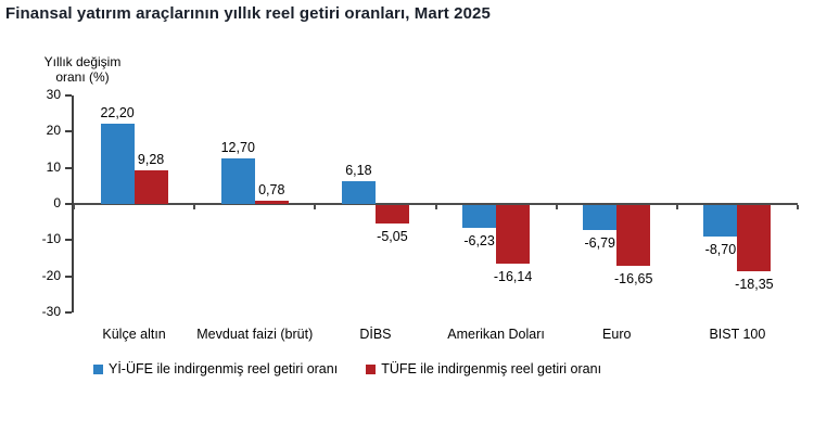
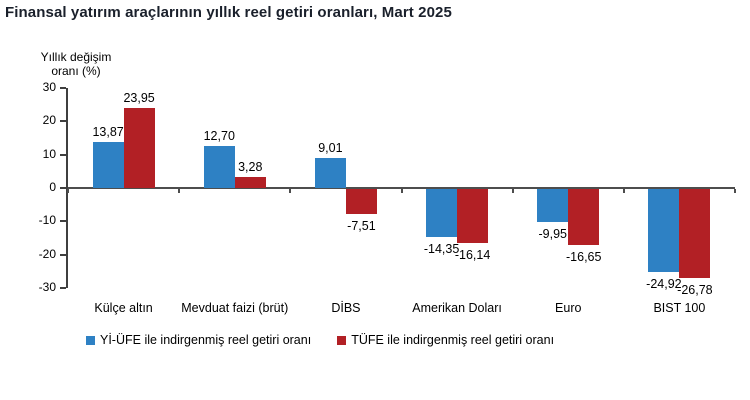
Yİ-ÜFE ile indirgenmiş reel getiri oranı/Külçe altın: 22,20 -> 13,87
TÜFE ile indirgenmiş reel getiri oranı/Külçe altın: 9,28 -> 23,95
TÜFE ile indirgenmiş reel getiri oranı/Mevduat faizi (brüt): 0,78 -> 3,28
Yİ-ÜFE ile indirgenmiş reel getiri oranı/DİBS: 6,18 -> 9,01
TÜFE ile indirgenmiş reel getiri oranı/DİBS: -5,05 -> -7,51
Yİ-ÜFE ile indirgenmiş reel getiri oranı/Amerikan Doları: -6,23 -> -14,35
Yİ-ÜFE ile indirgenmiş reel getiri oranı/Euro: -6,79 -> -9,95
Yİ-ÜFE ile indirgenmiş reel getiri oranı/BIST 100: -8,70 -> -24,92
TÜFE ile indirgenmiş reel getiri oranı/BIST 100: -18,35 -> -26,78
